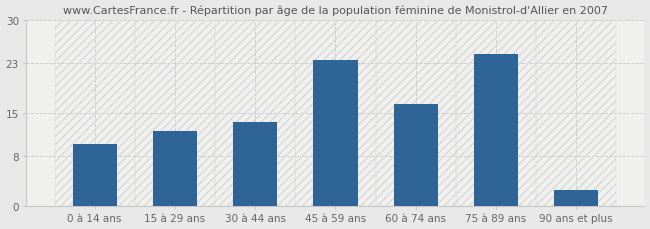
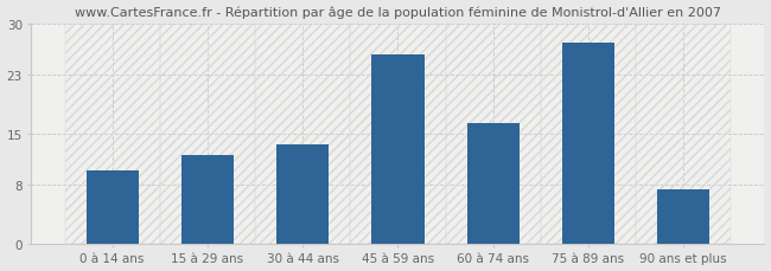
45 à 59 ans: 23.5 -> 25.8
75 à 89 ans: 24.5 -> 27.4
90 ans et plus: 2.5 -> 7.4
